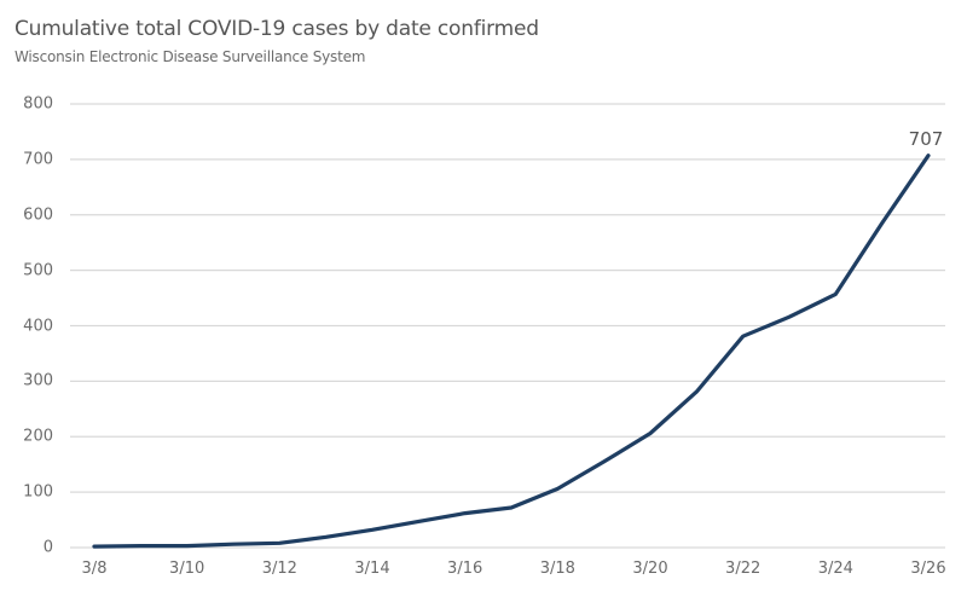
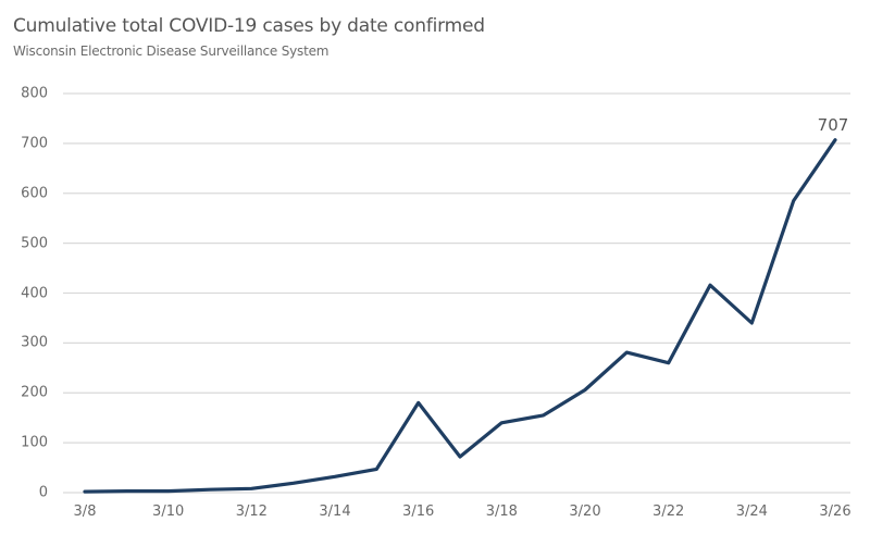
3/16: 60 -> 180
3/18: 110 -> 140
3/22: 380 -> 260
3/24: 460 -> 340
